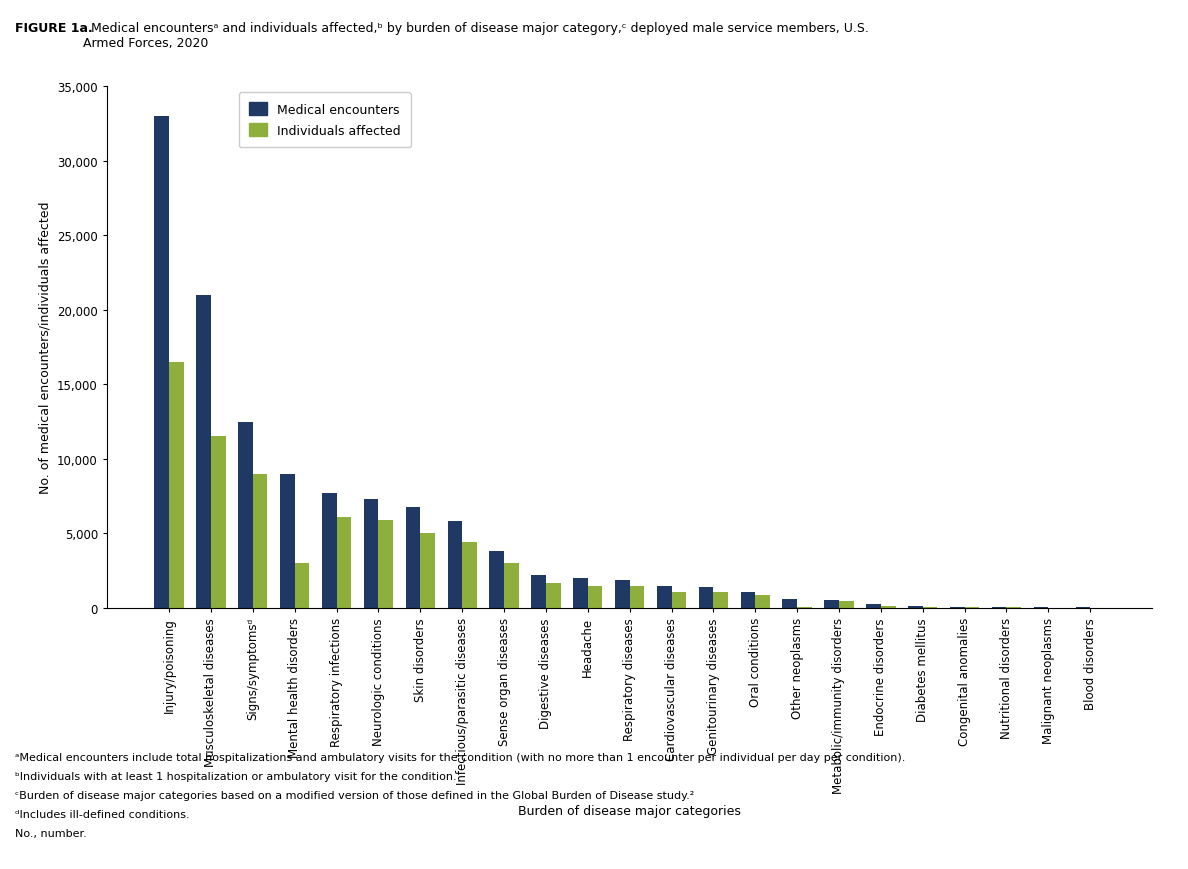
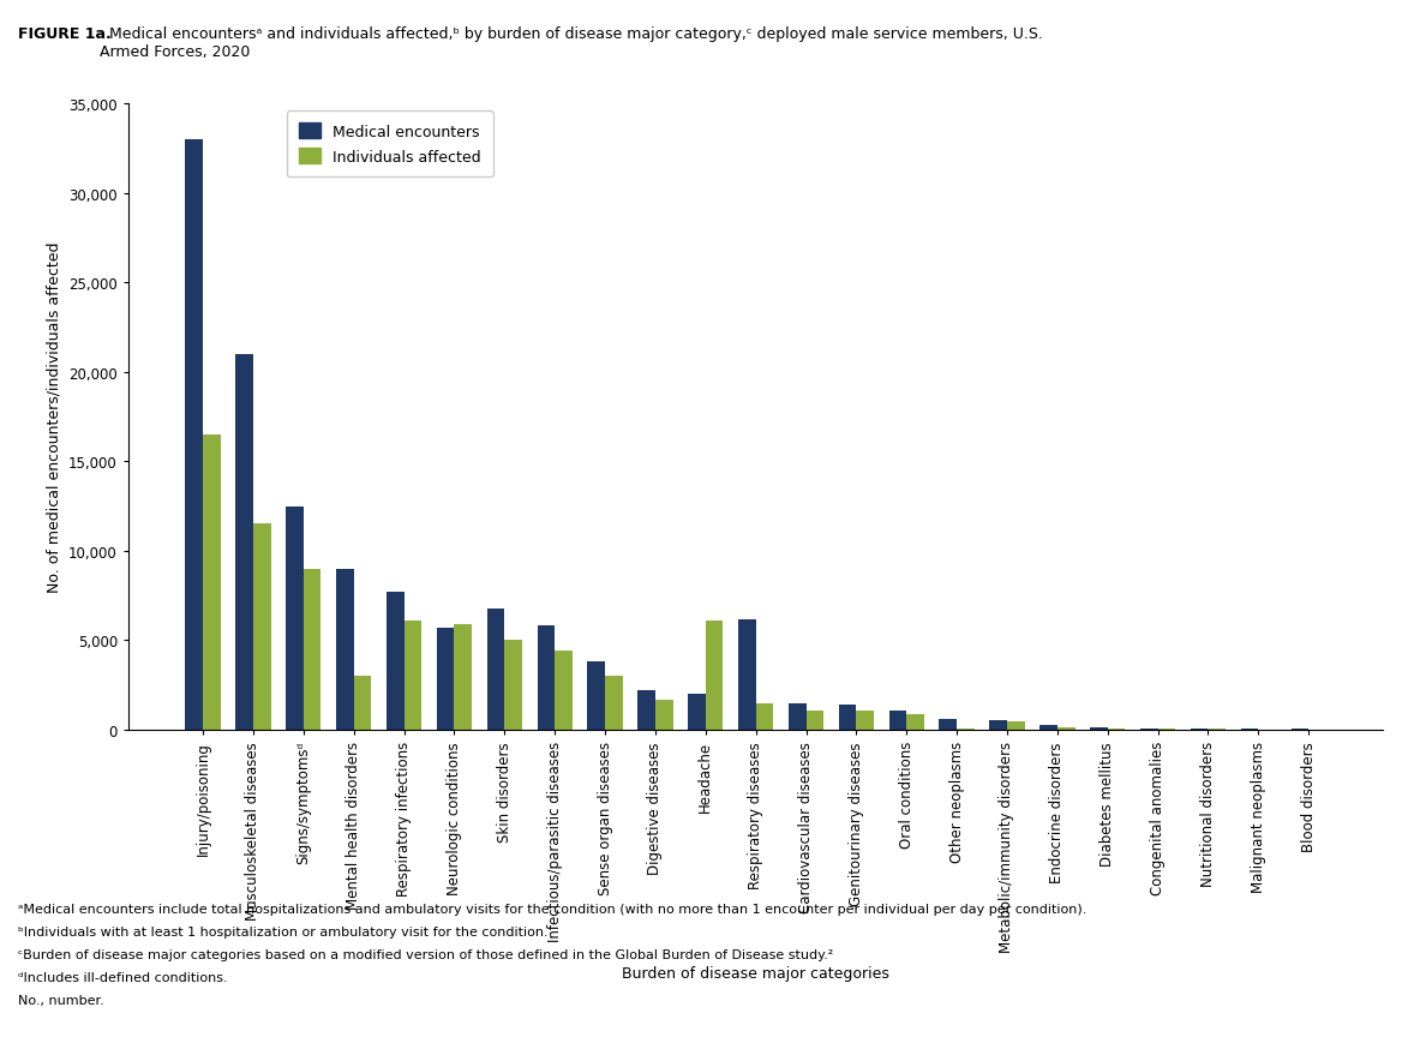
Medical encounters/Neurologic conditions: 7,300 -> 5,700
Individuals affected/Headache: 1,500 -> 6,100
Medical encounters/Respiratory diseases: 1,900 -> 6,200
